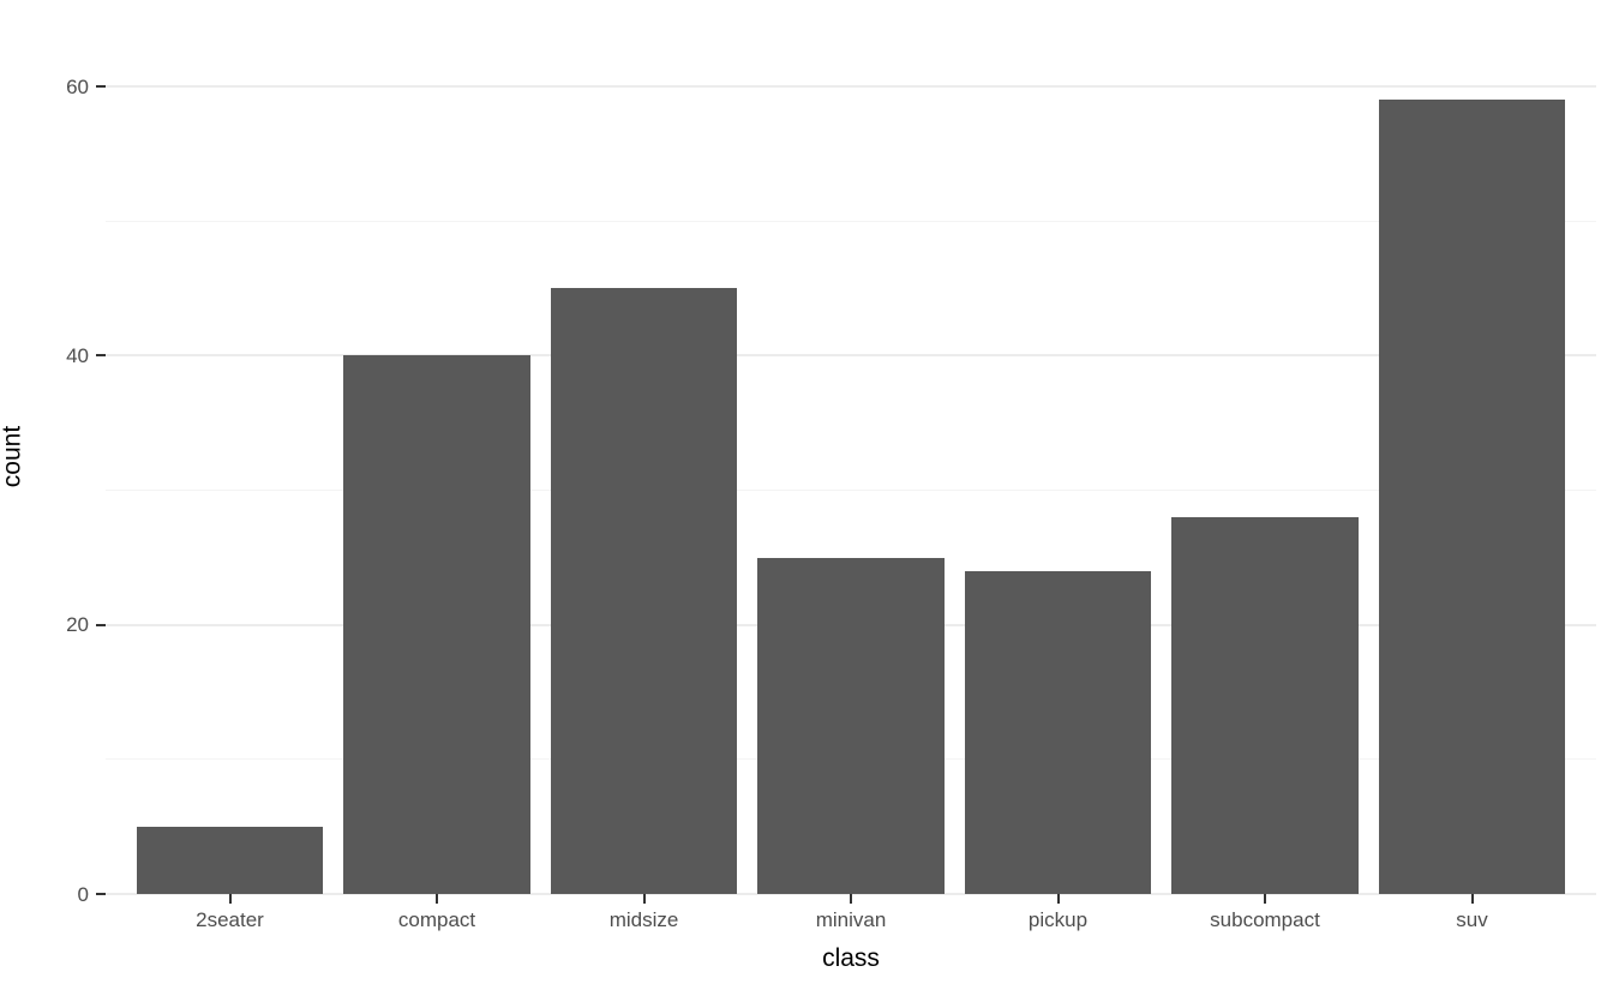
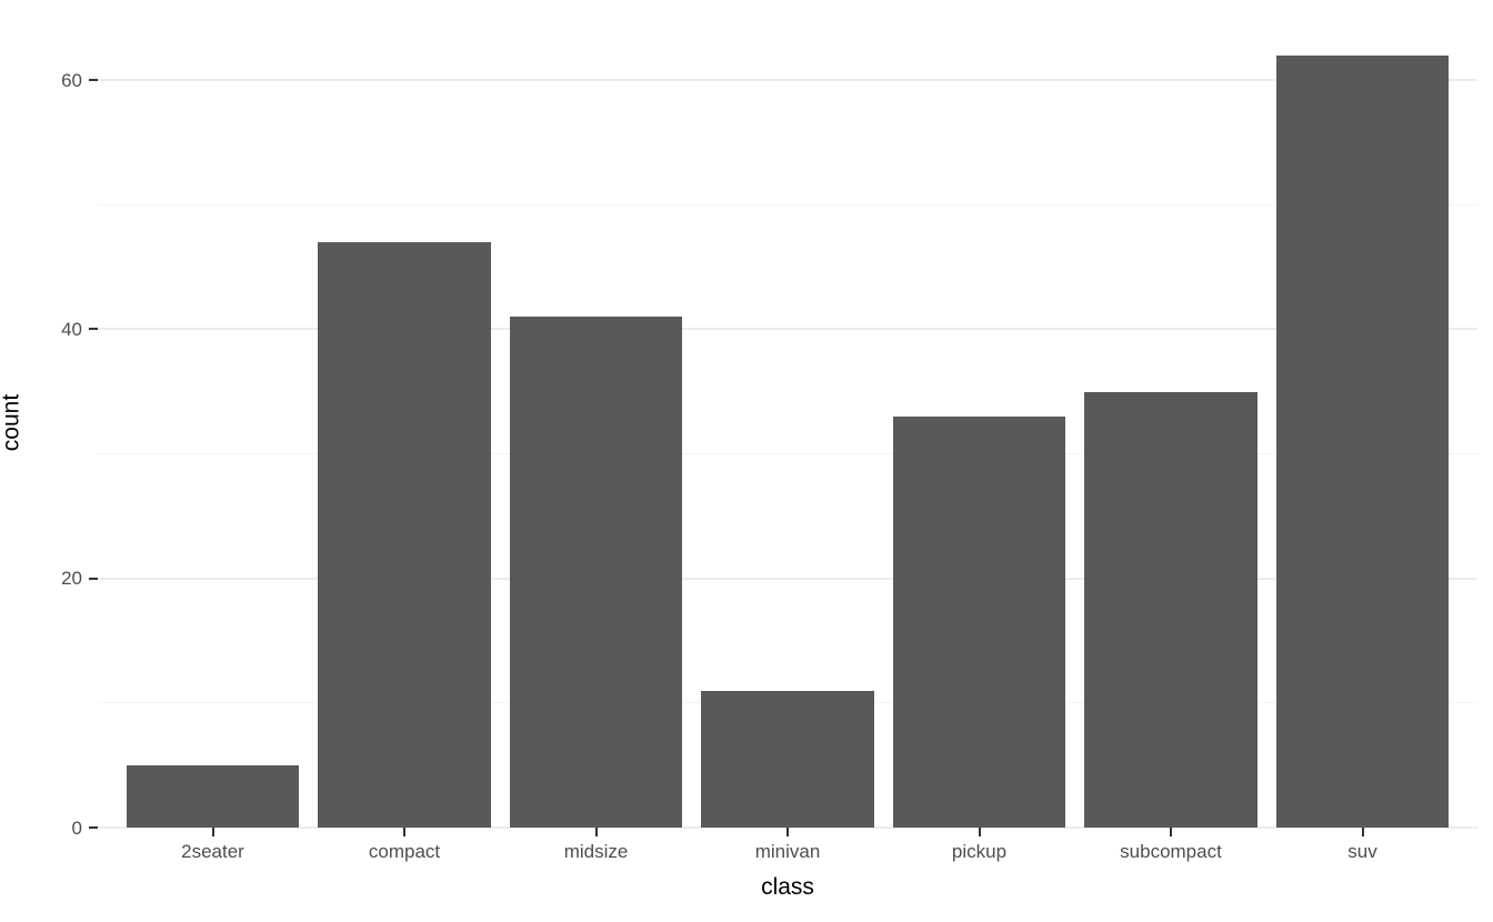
compact: 40 -> 47
midsize: 45 -> 41
minivan: 25 -> 11
pickup: 24 -> 33
subcompact: 28 -> 35
suv: 59 -> 62
